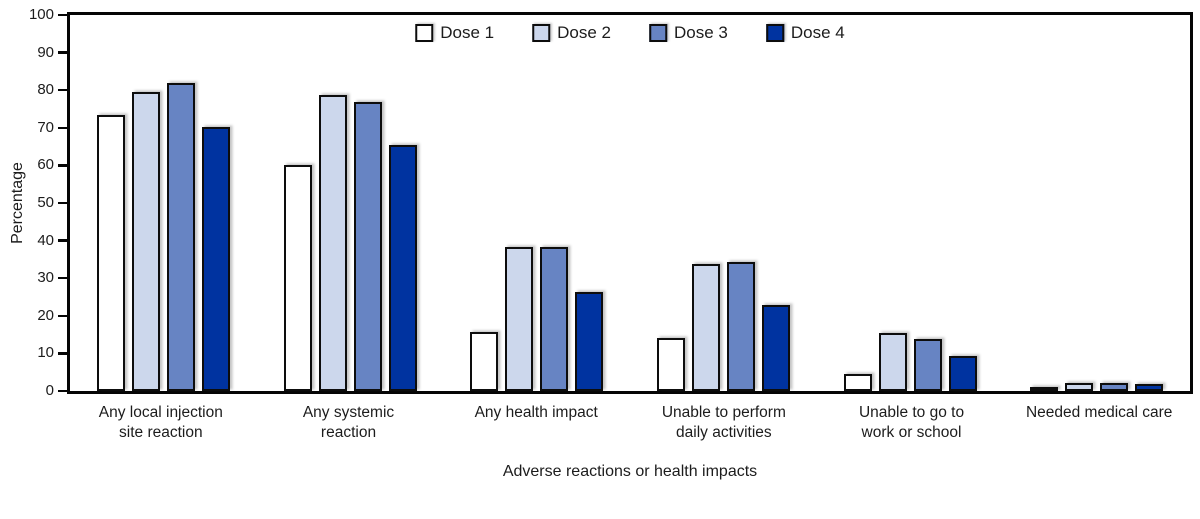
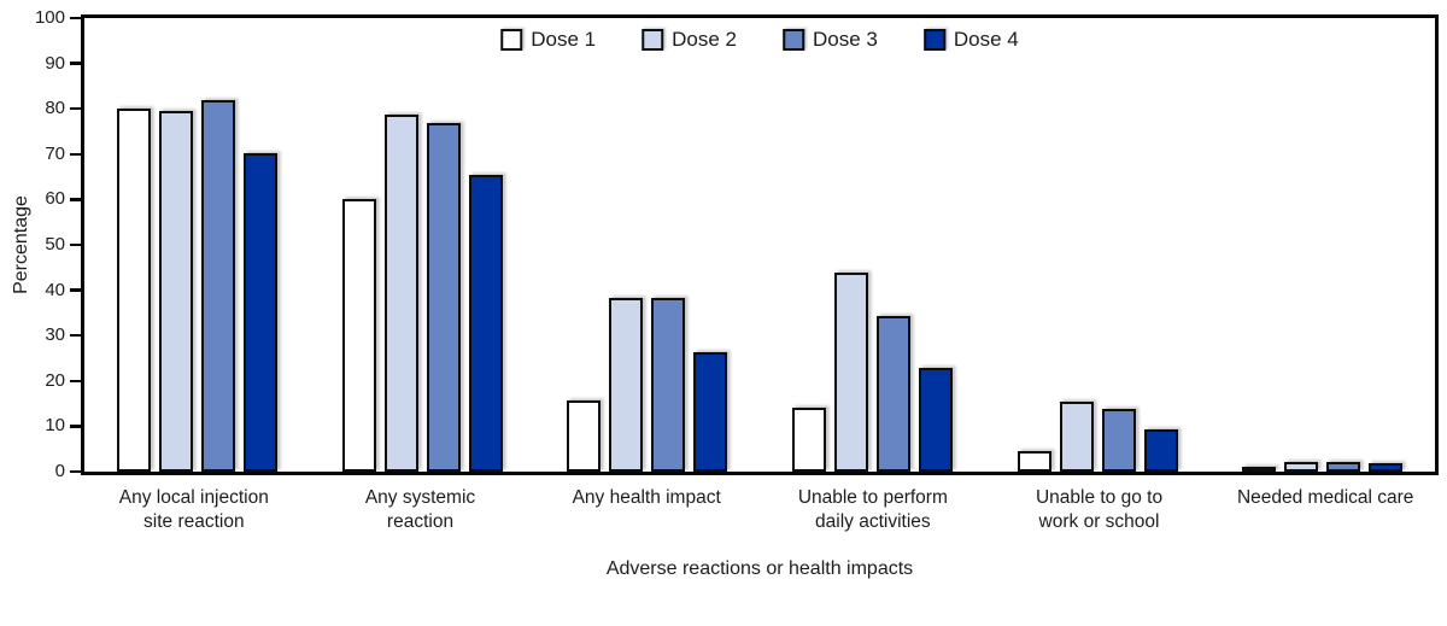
Dose 1/Any local injection site reaction: 74 -> 80
Dose 2/Unable to perform daily activities: 34 -> 44
